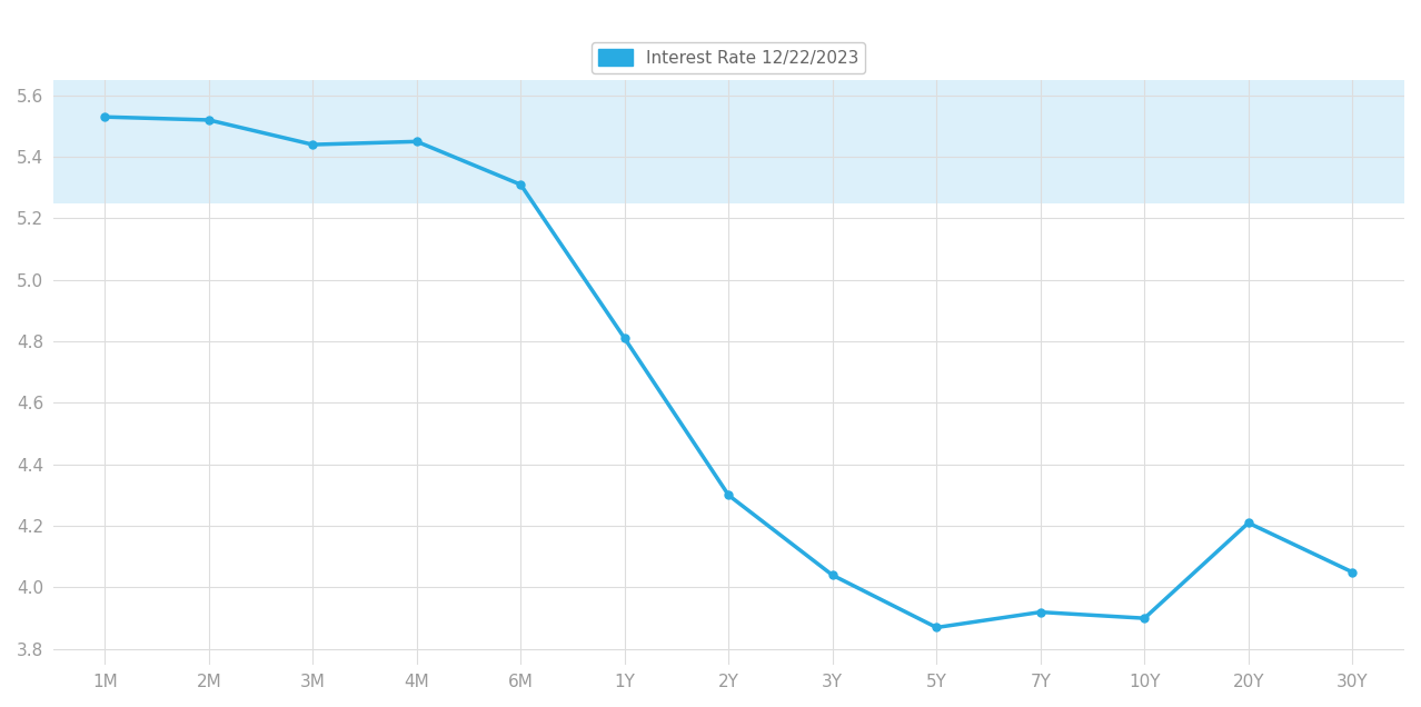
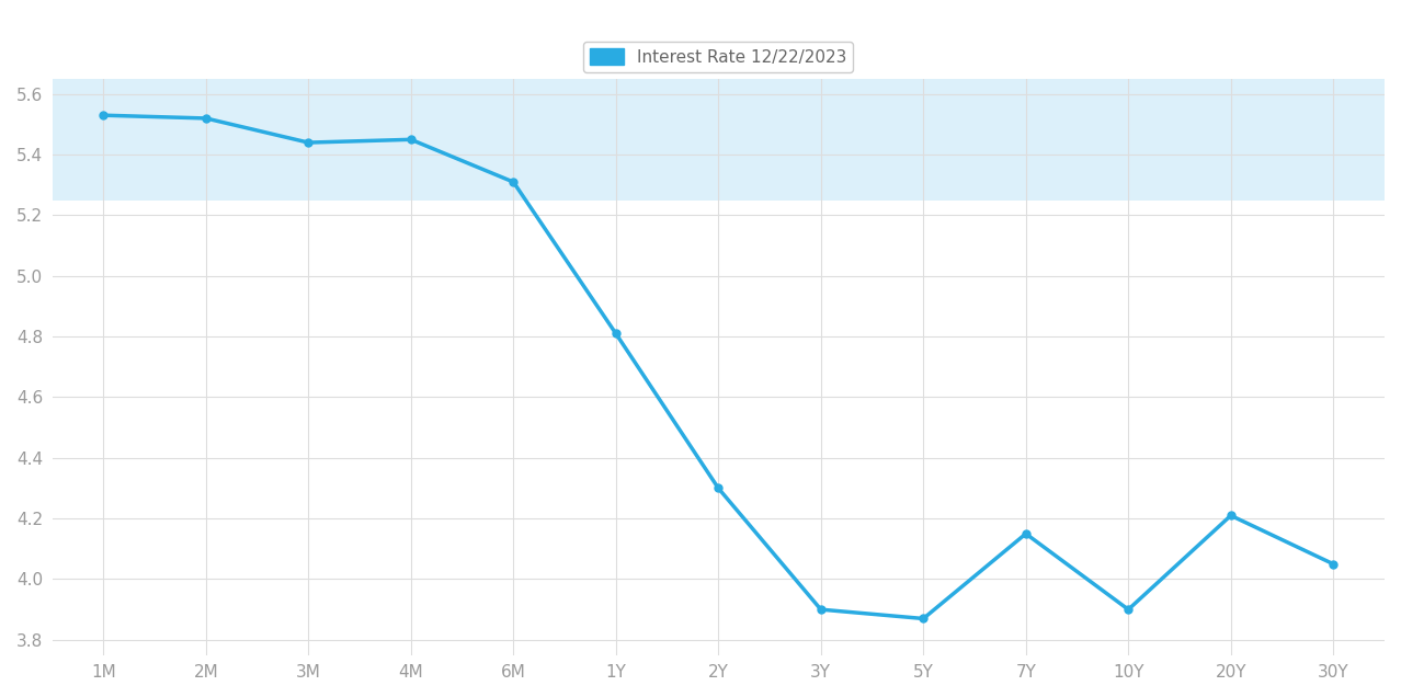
3Y: 4.04 -> 3.90
7Y: 3.92 -> 4.15
